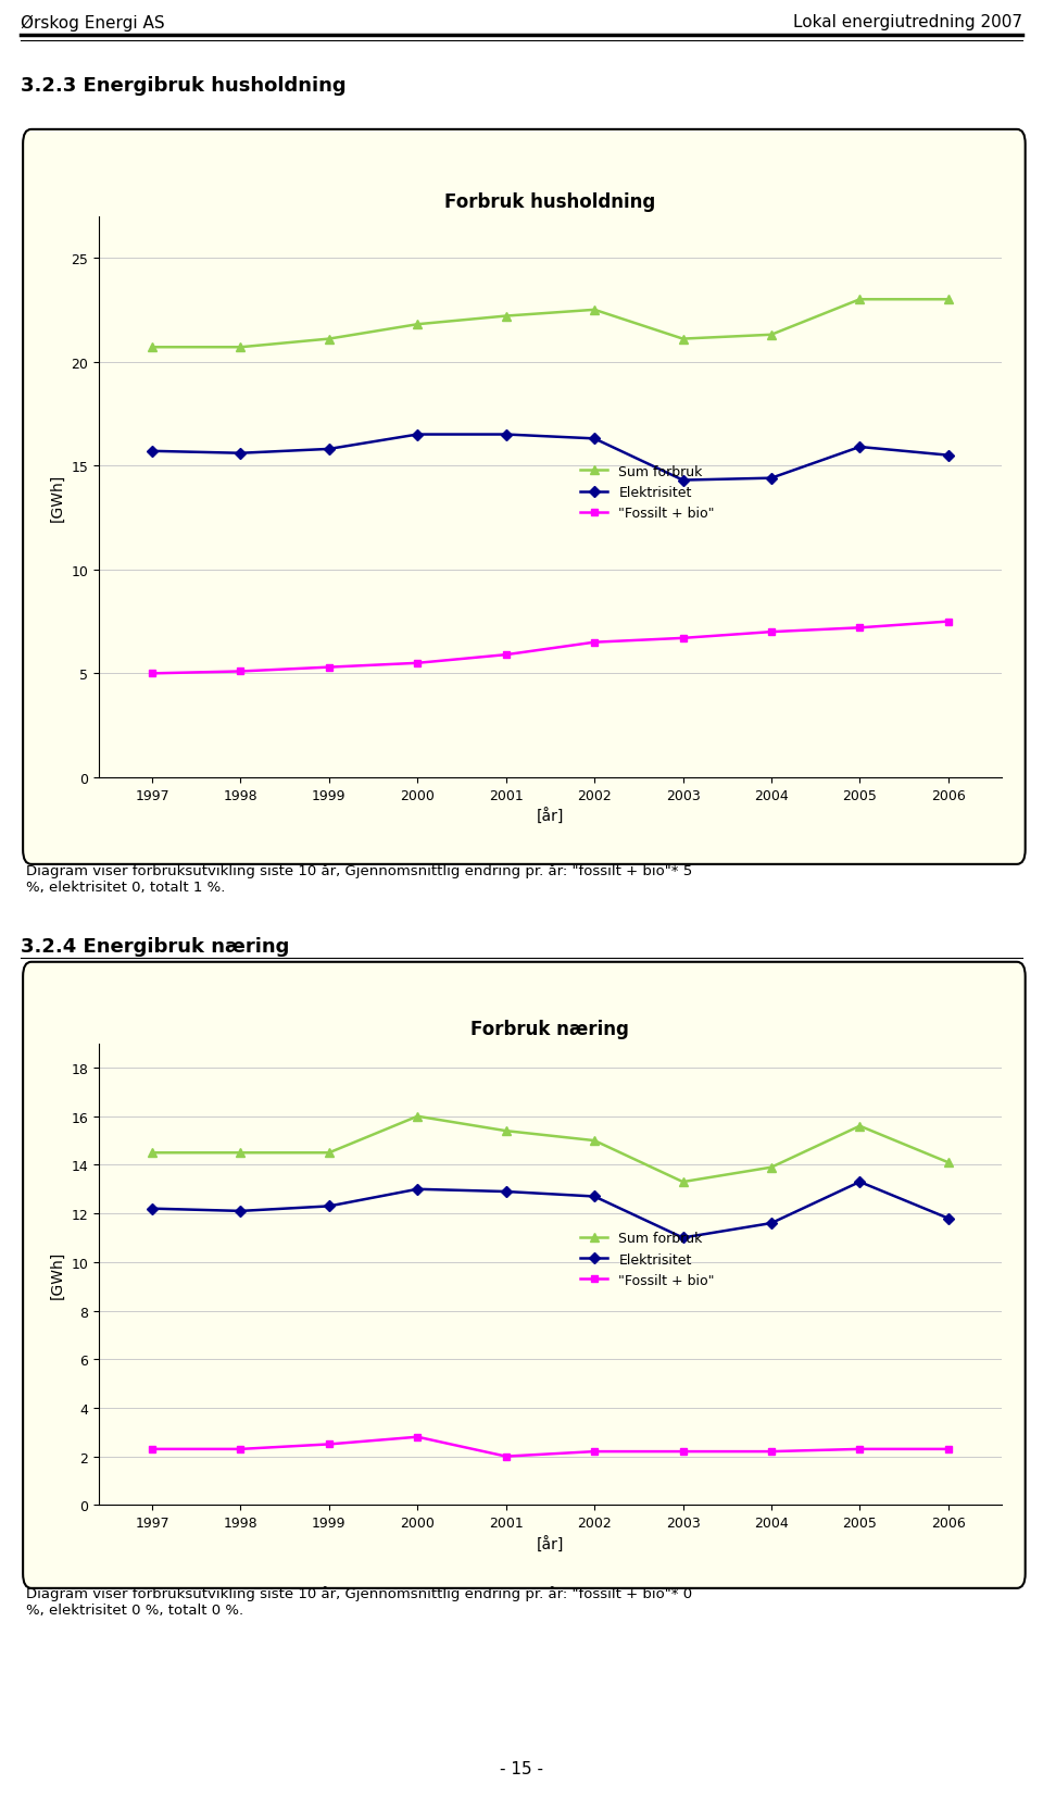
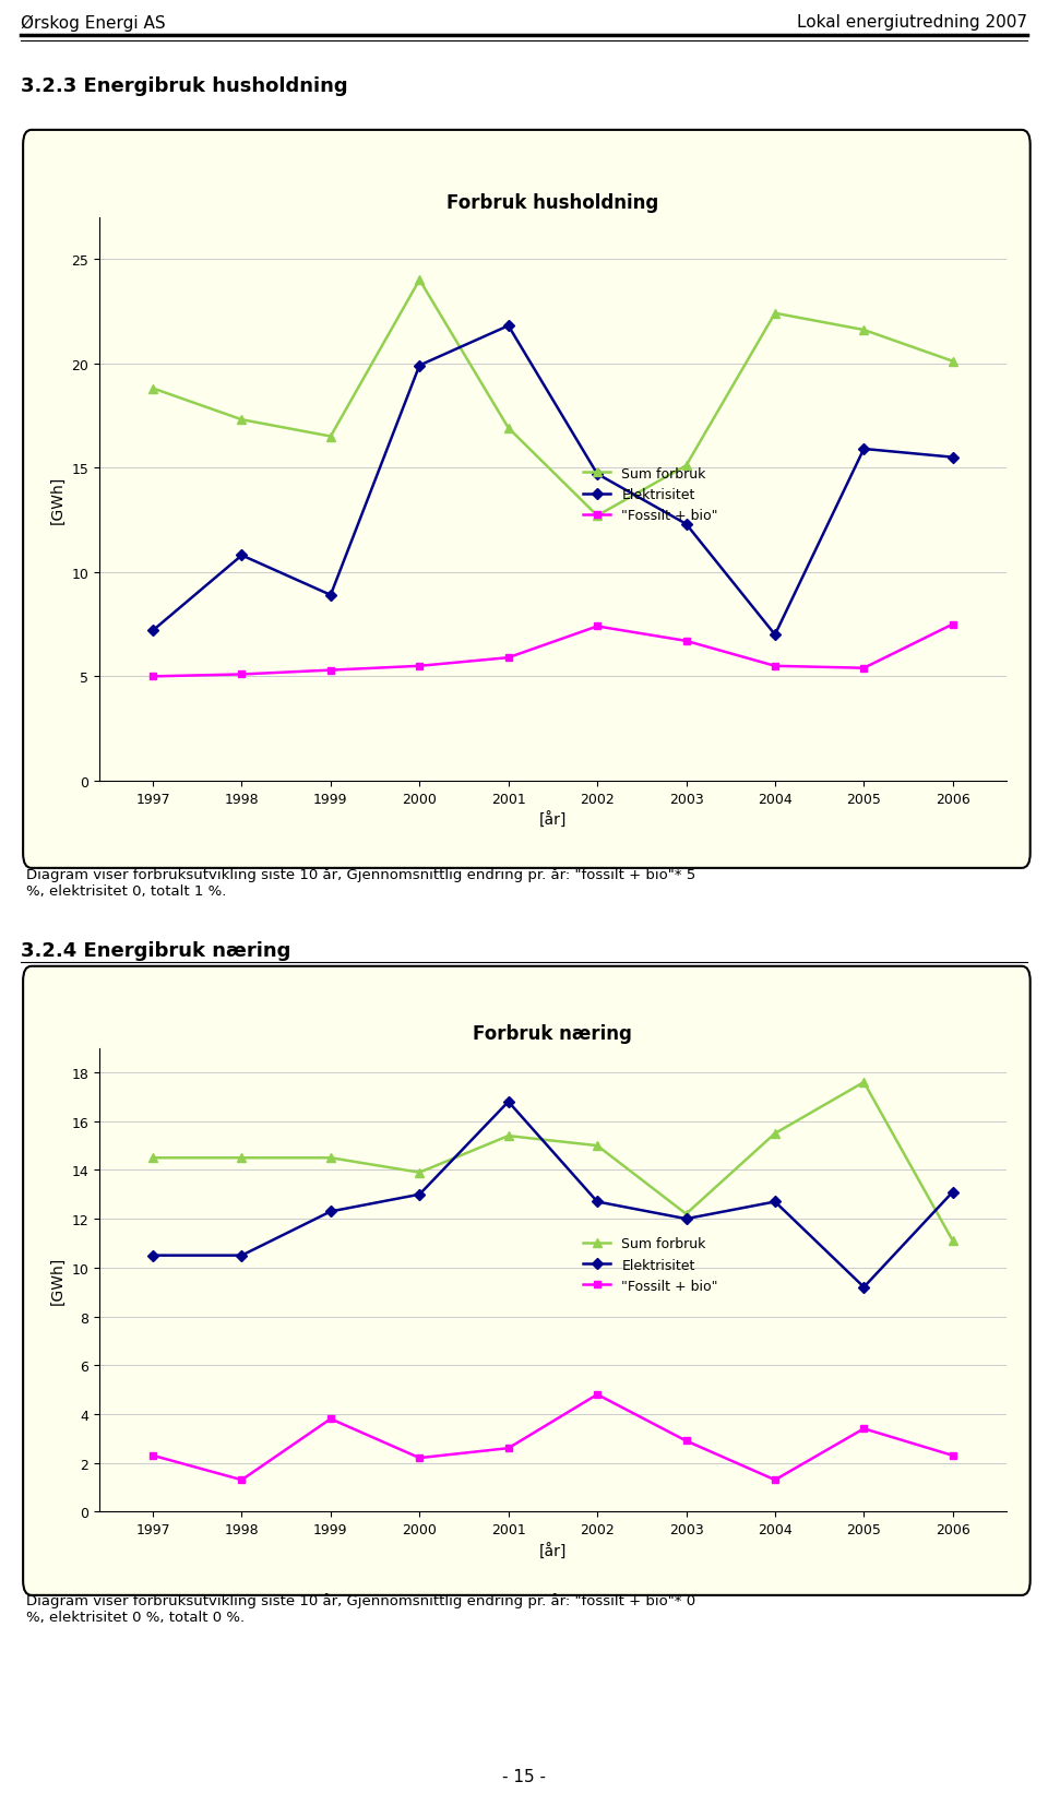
Forbruk husholdning/Sum forbruk/1997: 20.7 -> 18.8
Forbruk husholdning/Elektrisitet/1997: 15.7 -> 7.2
Forbruk husholdning/Sum forbruk/1998: 20.7 -> 17.3
Forbruk husholdning/Elektrisitet/1998: 15.6 -> 10.8
Forbruk husholdning/Sum forbruk/1999: 21.1 -> 16.5
Forbruk husholdning/Elektrisitet/1999: 15.8 -> 8.9
Forbruk husholdning/Sum forbruk/2000: 21.8 -> 24.0
Forbruk husholdning/Elektrisitet/2000: 16.5 -> 19.9
Forbruk husholdning/Sum forbruk/2001: 22.2 -> 16.9
Forbruk husholdning/Elektrisitet/2001: 16.5 -> 21.8
Forbruk husholdning/Sum forbruk/2002: 22.5 -> 12.7
Forbruk husholdning/Elektrisitet/2002: 16.3 -> 14.7
Forbruk husholdning/"Fossilt + bio"/2002: 6.5 -> 7.4
Forbruk husholdning/Sum forbruk/2003: 21.1 -> 15.1
Forbruk husholdning/Elektrisitet/2003: 14.3 -> 12.3
Forbruk husholdning/Sum forbruk/2004: 21.3 -> 22.4
Forbruk husholdning/Elektrisitet/2004: 14.4 -> 7.0
Forbruk husholdning/"Fossilt + bio"/2004: 7.0 -> 5.5
Forbruk husholdning/Sum forbruk/2005: 23.0 -> 21.6
Forbruk husholdning/"Fossilt + bio"/2005: 7.2 -> 5.4
Forbruk husholdning/Sum forbruk/2006: 23.0 -> 20.1
Forbruk næring/Elektrisitet/1997: 12.2 -> 10.5
Forbruk næring/Elektrisitet/1998: 12.1 -> 10.5
Forbruk næring/"Fossilt + bio"/1998: 2.3 -> 1.3
Forbruk næring/"Fossilt + bio"/1999: 2.5 -> 3.8
Forbruk næring/Sum forbruk/2000: 16.0 -> 13.9
Forbruk næring/"Fossilt + bio"/2000: 2.8 -> 2.2
Forbruk næring/Elektrisitet/2001: 12.9 -> 16.8
Forbruk næring/"Fossilt + bio"/2001: 2.0 -> 2.6
Forbruk næring/"Fossilt + bio"/2002: 2.2 -> 4.8
Forbruk næring/Sum forbruk/2003: 13.3 -> 12.2
Forbruk næring/Elektrisitet/2003: 11.0 -> 12.0
Forbruk næring/"Fossilt + bio"/2003: 2.2 -> 2.9
Forbruk næring/Sum forbruk/2004: 13.9 -> 15.5
Forbruk næring/Elektrisitet/2004: 11.6 -> 12.7
Forbruk næring/"Fossilt + bio"/2004: 2.2 -> 1.3
Forbruk næring/Sum forbruk/2005: 15.6 -> 17.6
Forbruk næring/Elektrisitet/2005: 13.3 -> 9.2
Forbruk næring/"Fossilt + bio"/2005: 2.3 -> 3.4
Forbruk næring/Sum forbruk/2006: 14.1 -> 11.1
Forbruk næring/Elektrisitet/2006: 11.8 -> 13.1
